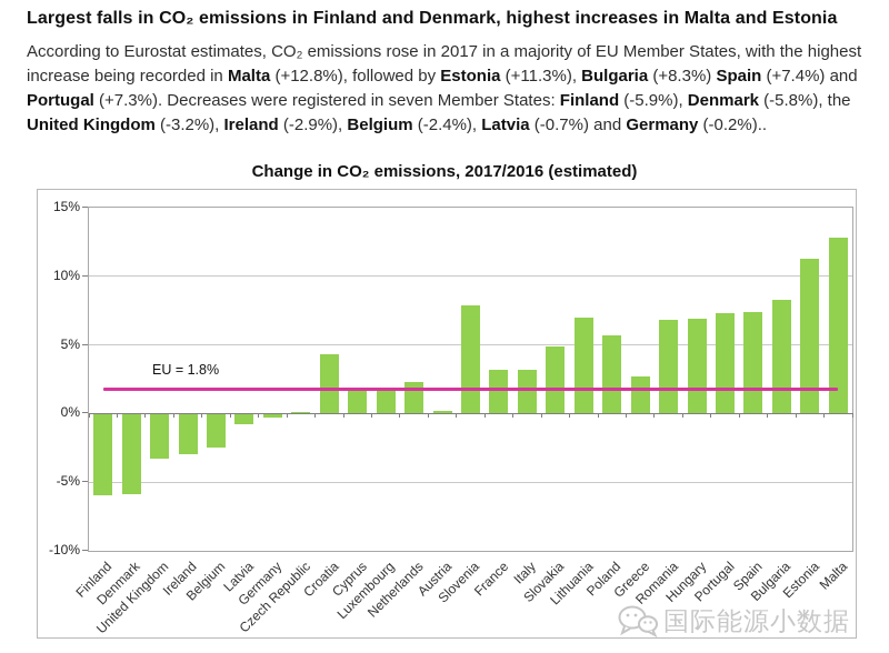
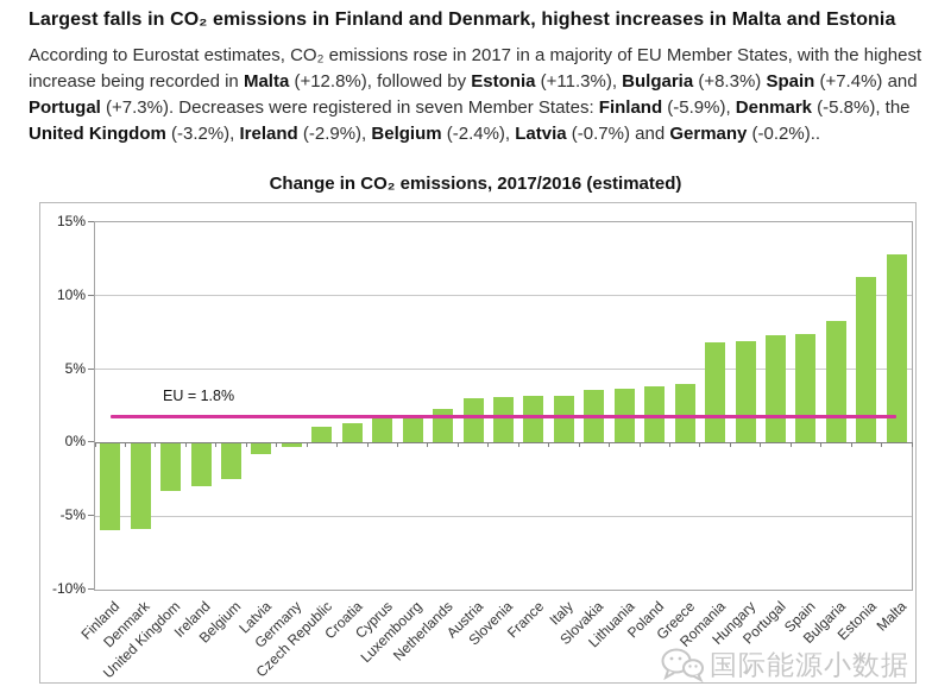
Czech Republic: 0.1% -> 1.1%
Croatia: 4.3% -> 1.3%
Austria: 0.2% -> 3.0%
Slovenia: 7.9% -> 3.1%
Slovakia: 4.9% -> 3.6%
Lithuania: 7.0% -> 3.7%
Poland: 5.7% -> 3.8%
Greece: 2.7% -> 4.0%
